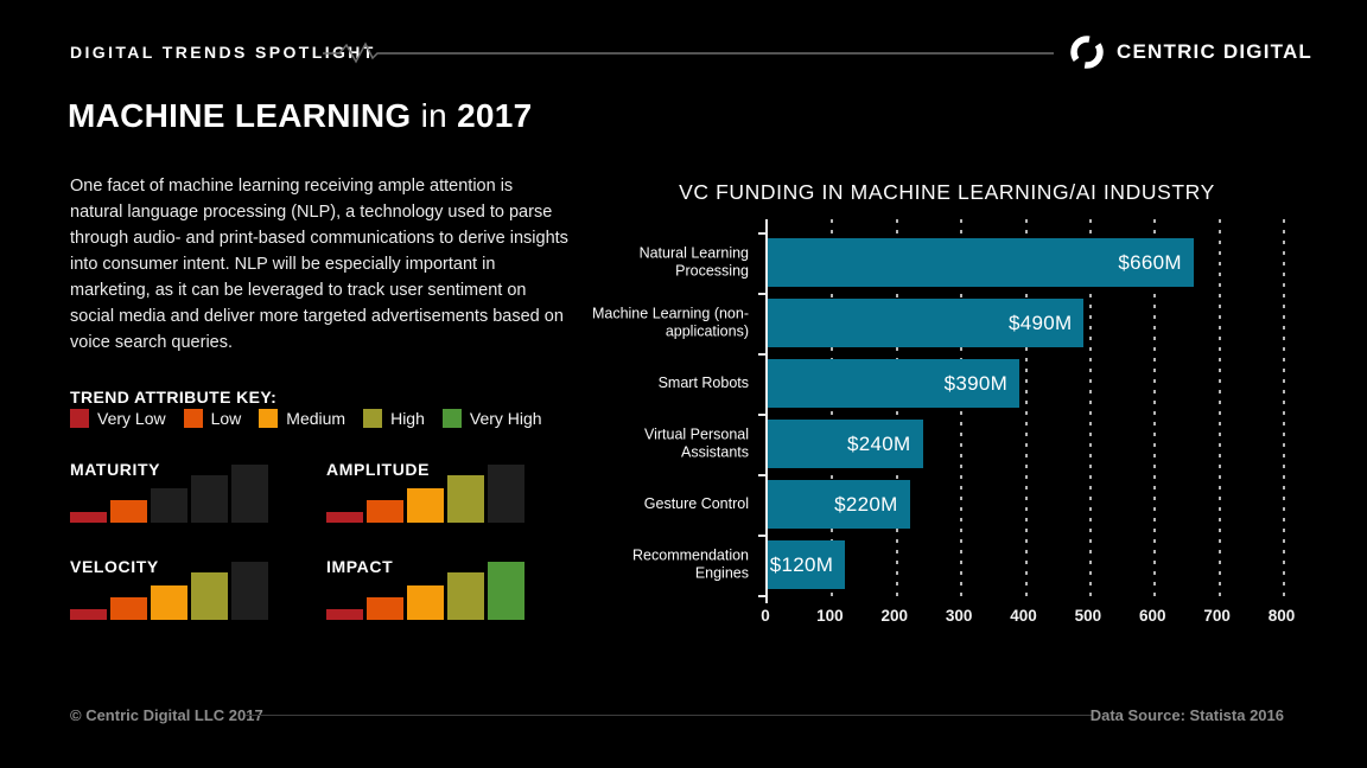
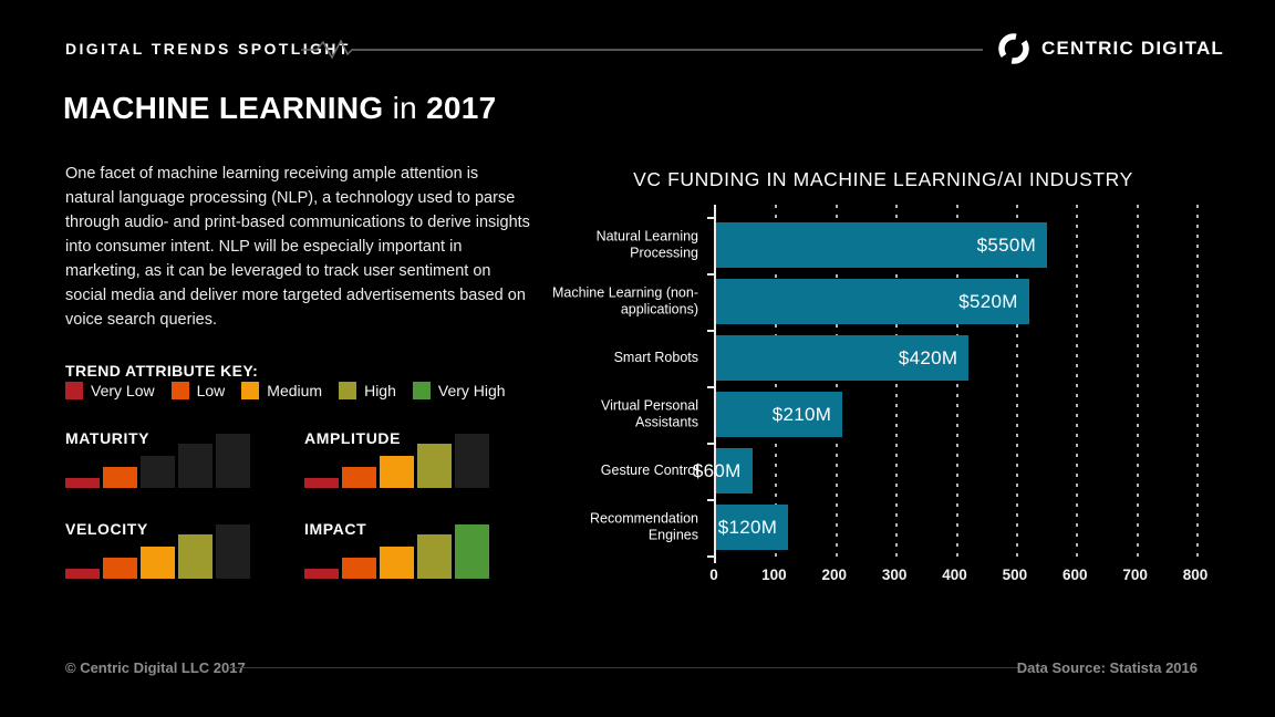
Natural Learning Processing: $660M -> $550M
Machine Learning (non-applications): $490M -> $520M
Smart Robots: $390M -> $420M
Virtual Personal Assistants: $240M -> $210M
Gesture Control: $220M -> $60M
